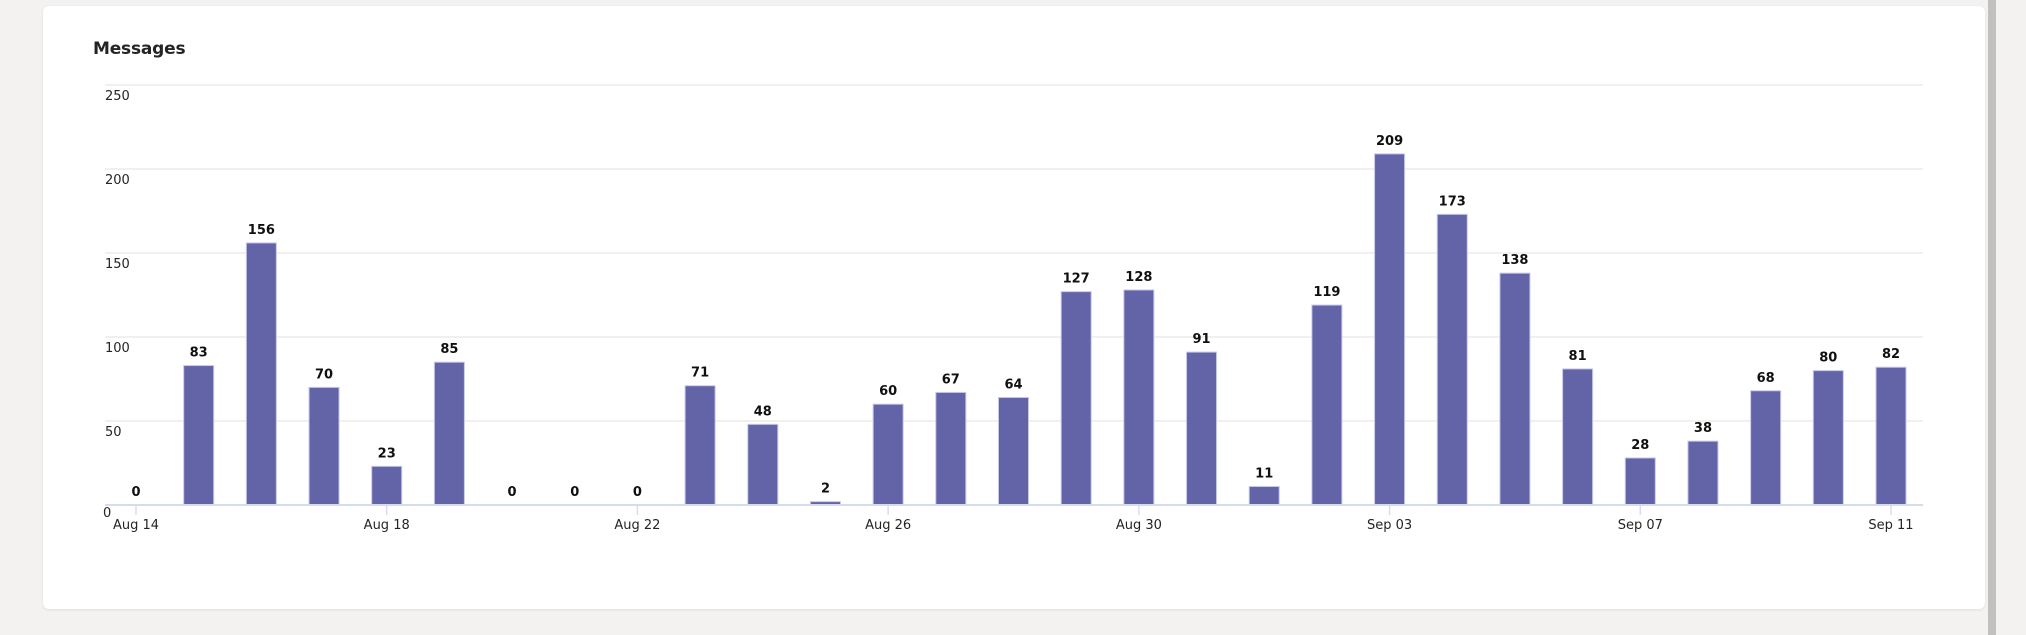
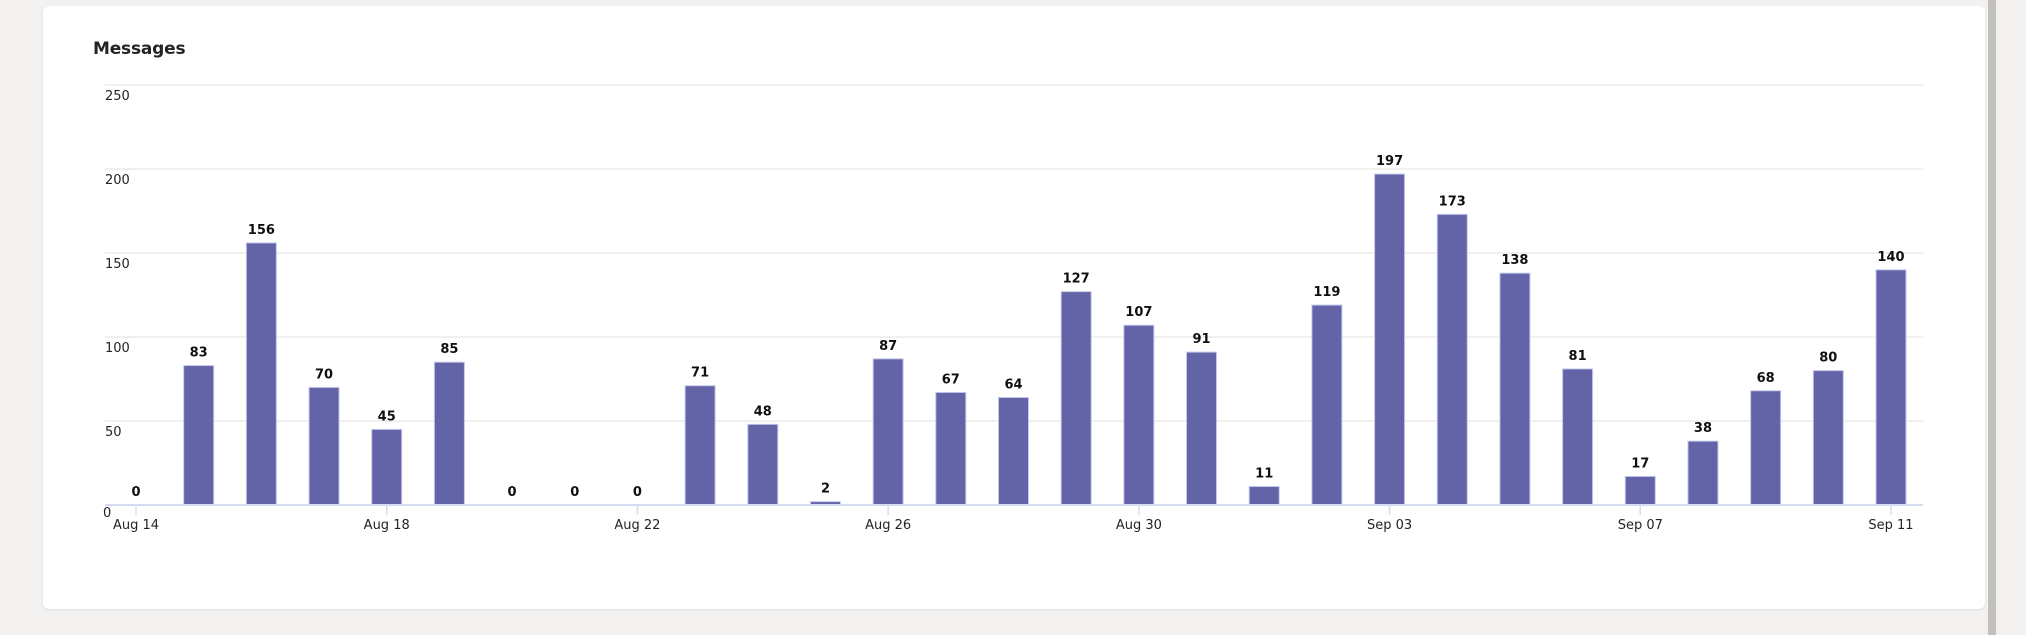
Aug 18: 23 -> 45
Aug 26: 60 -> 87
Aug 30: 128 -> 107
Sep 03: 209 -> 197
Sep 07: 28 -> 17
Sep 11: 82 -> 140
